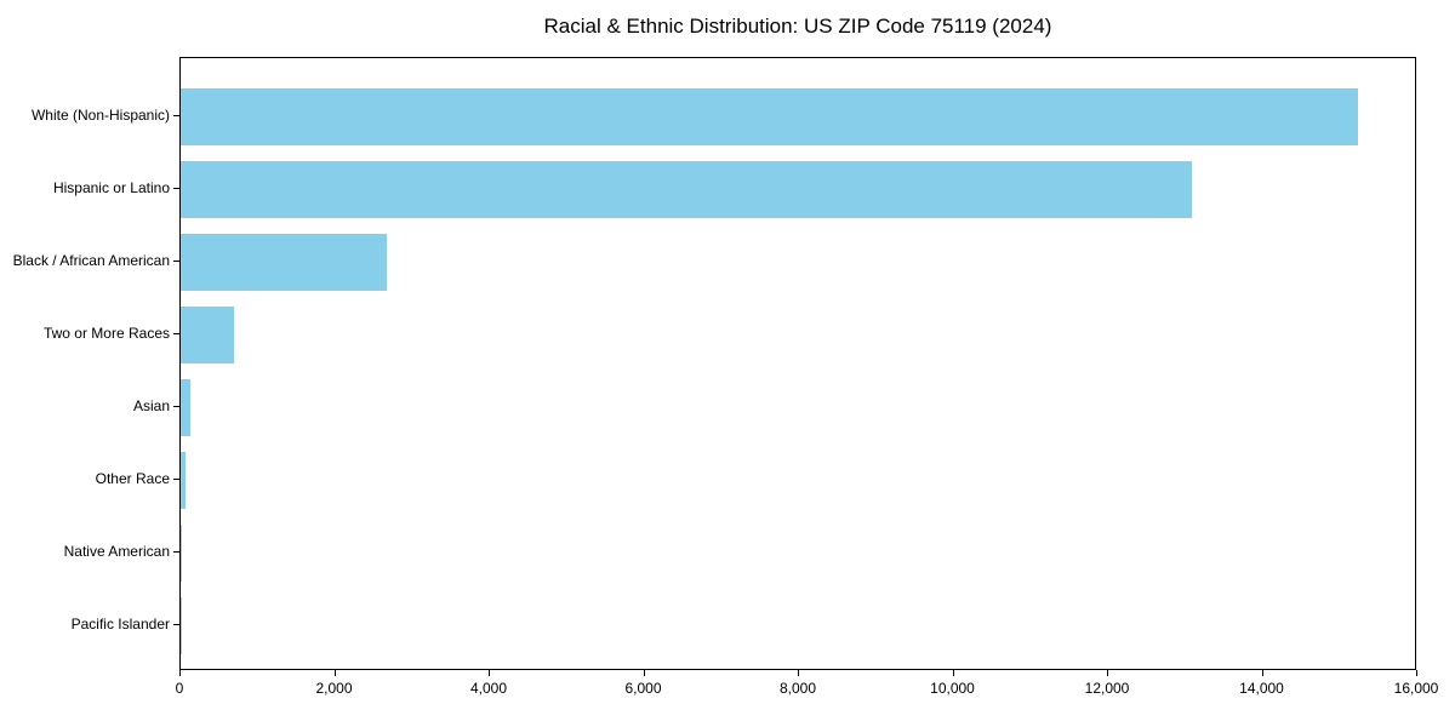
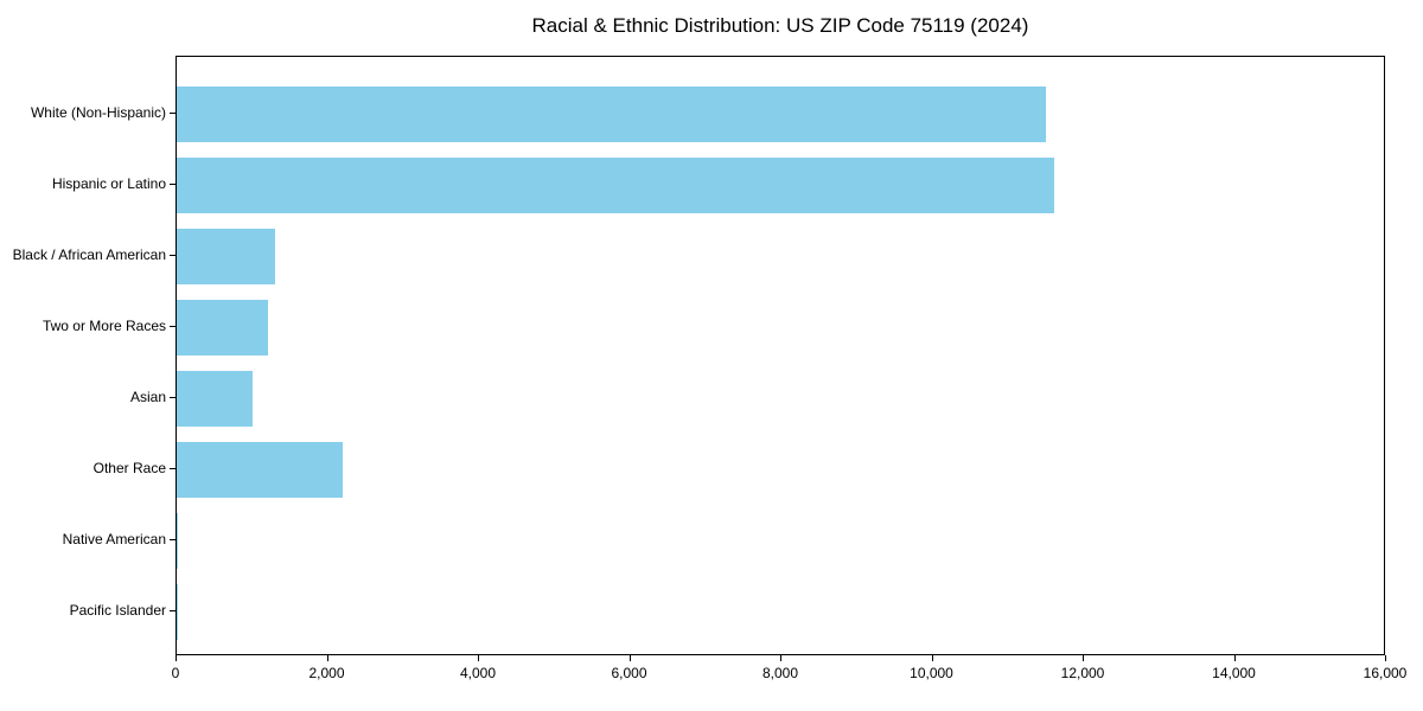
White (Non-Hispanic): 15200 -> 11500
Hispanic or Latino: 13100 -> 11600
Black / African American: 2700 -> 1300
Two or More Races: 700 -> 1200
Asian: 100 -> 1000
Other Race: 100 -> 2200
